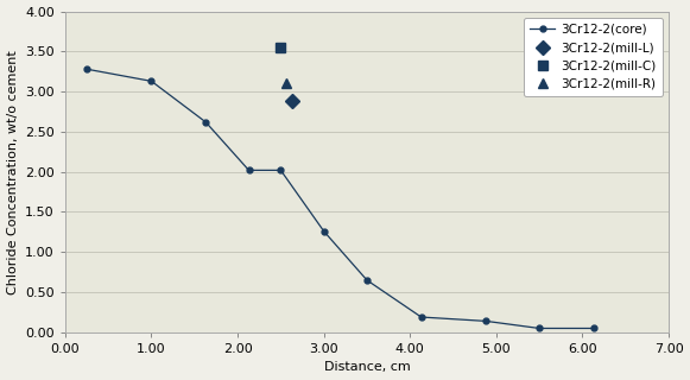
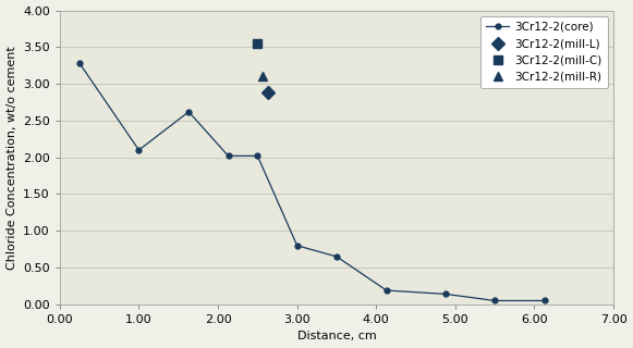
1.00: 3.13 -> 2.10
3.00: 1.26 -> 0.80
